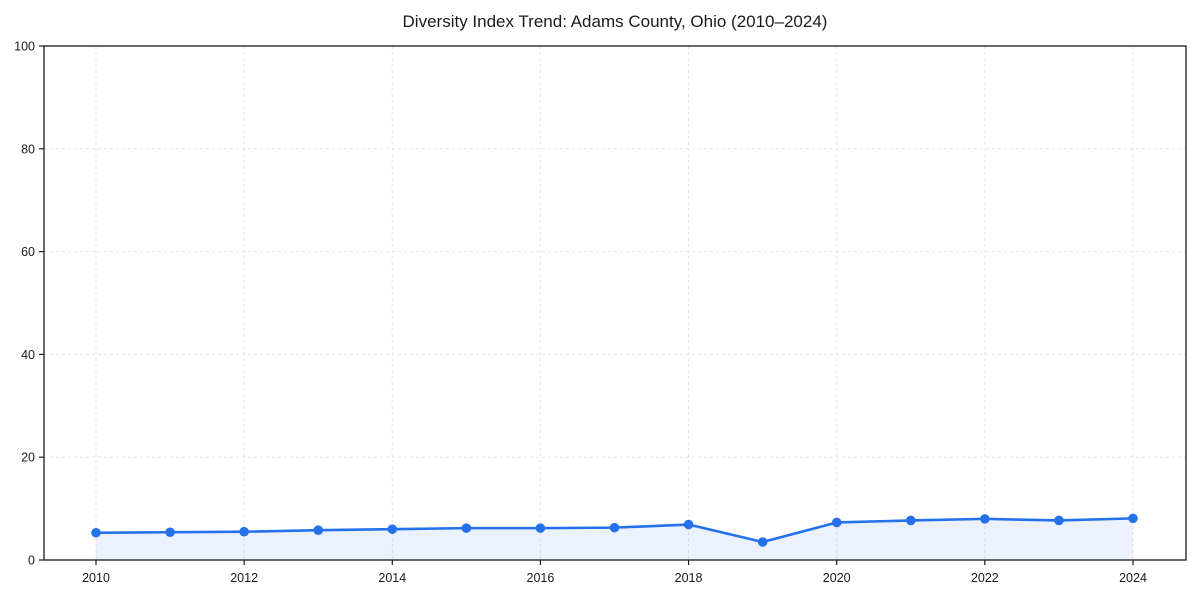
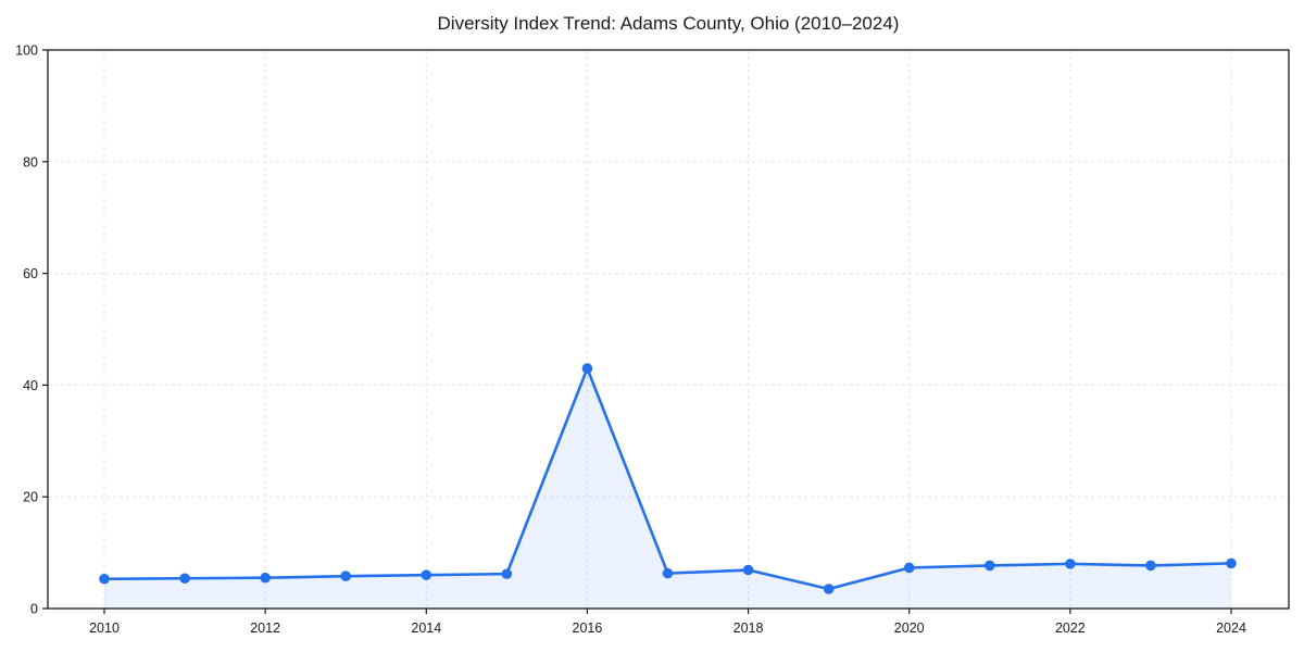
2016: 6 -> 43
